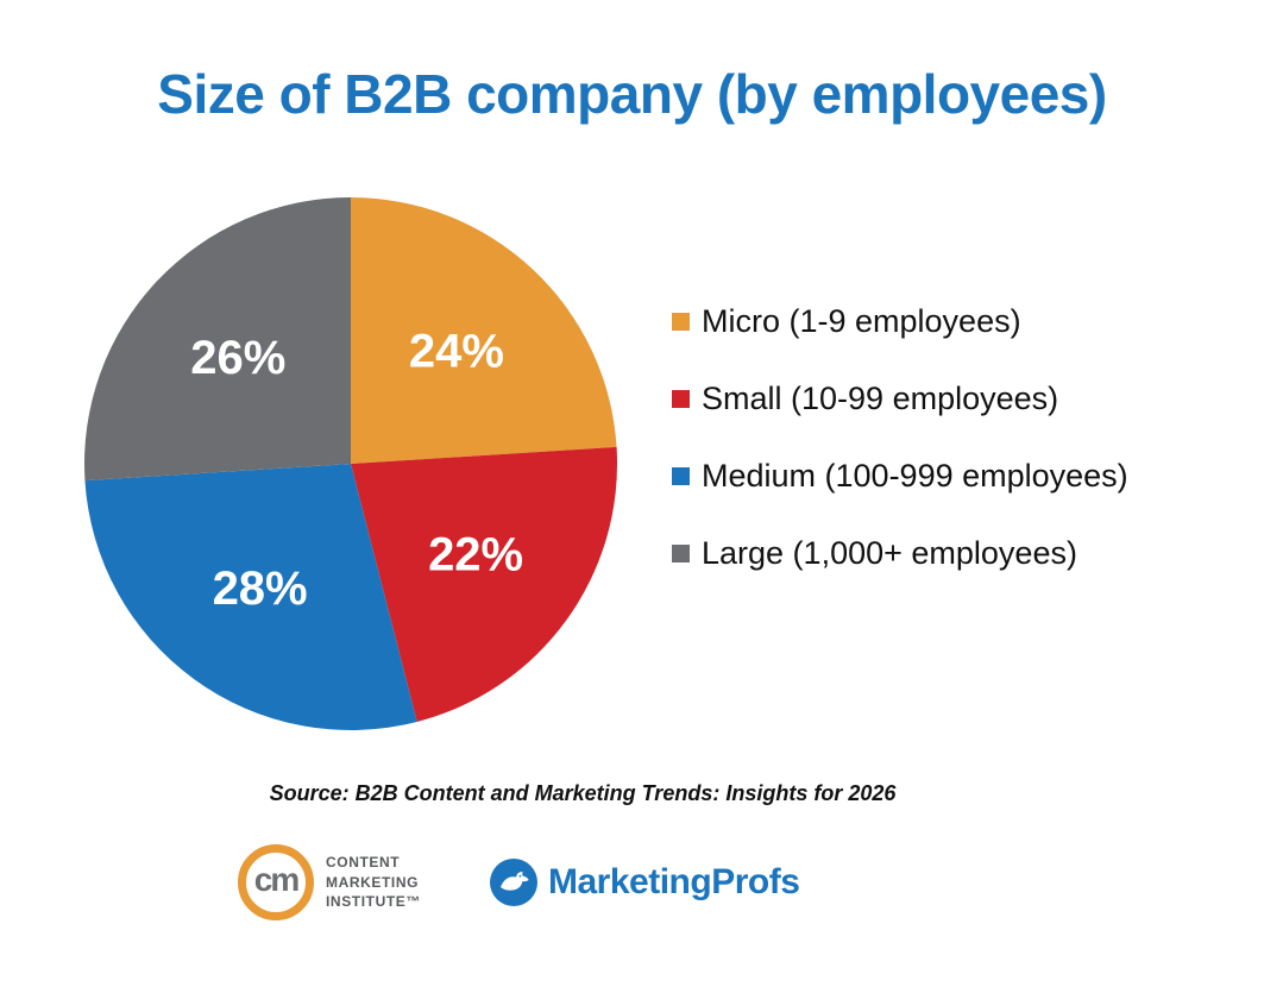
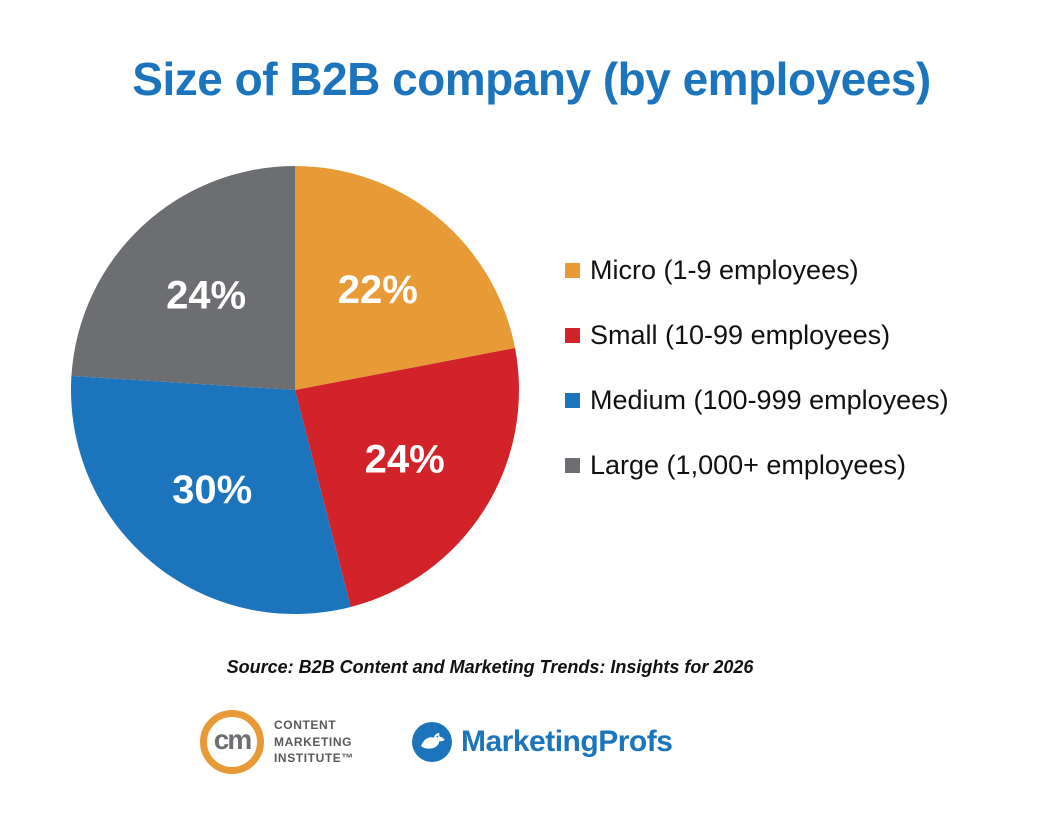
Micro (1-9 employees): 24% -> 22%
Small (10-99 employees): 22% -> 24%
Medium (100-999 employees): 28% -> 30%
Large (1,000+ employees): 26% -> 24%
